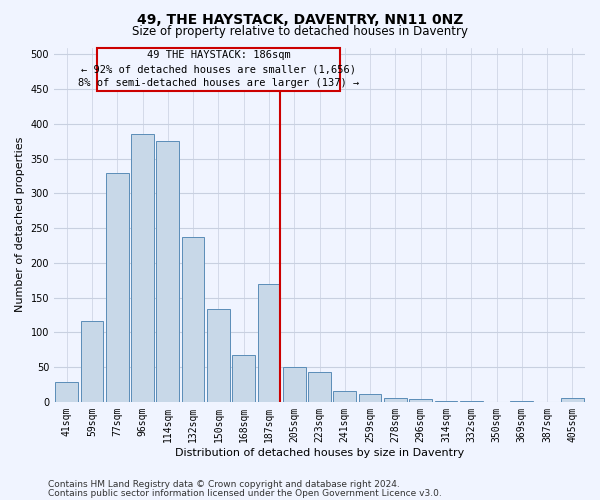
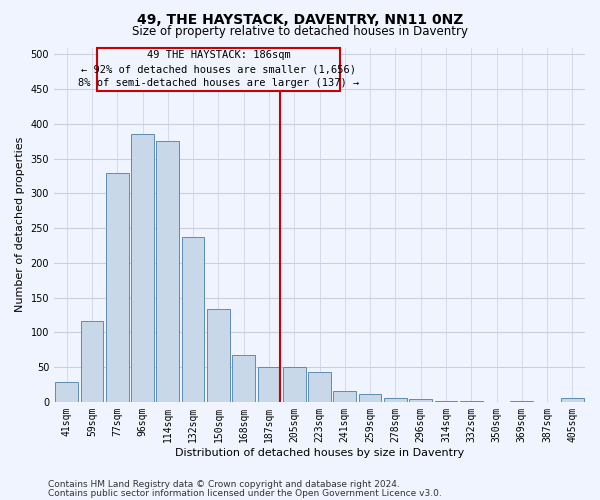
187sqm: 170 -> 50
